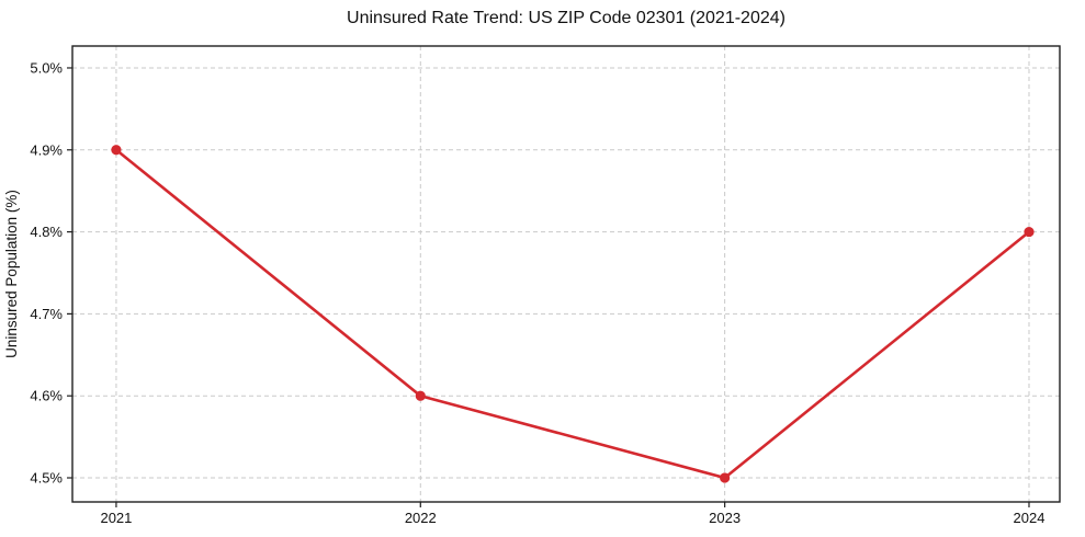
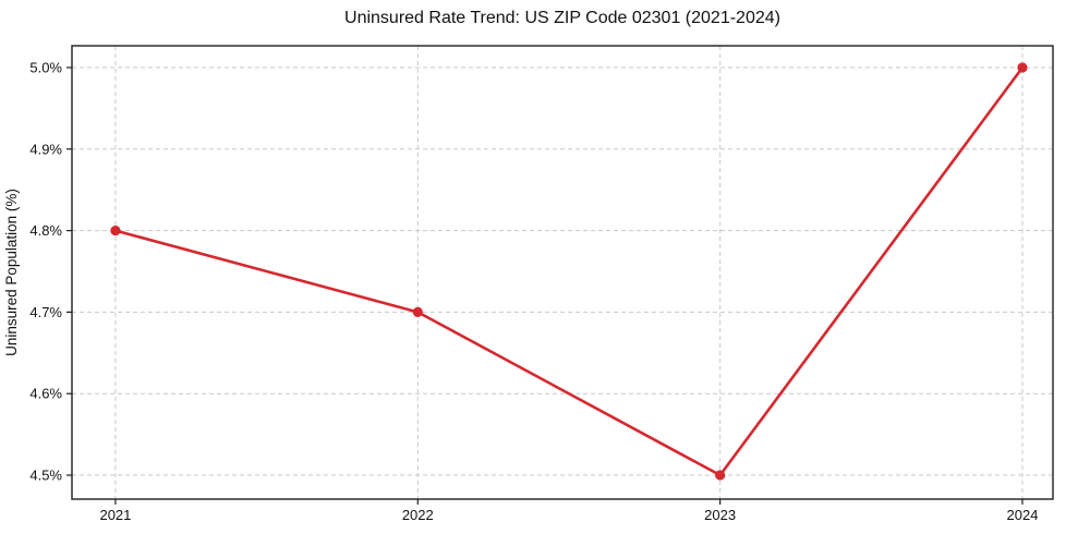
2021: 4.9% -> 4.8%
2022: 4.6% -> 4.7%
2024: 4.8% -> 5.0%
